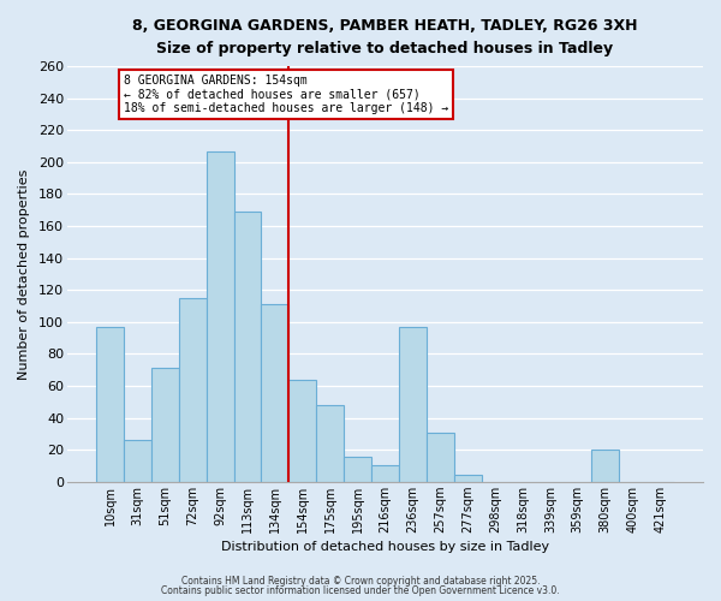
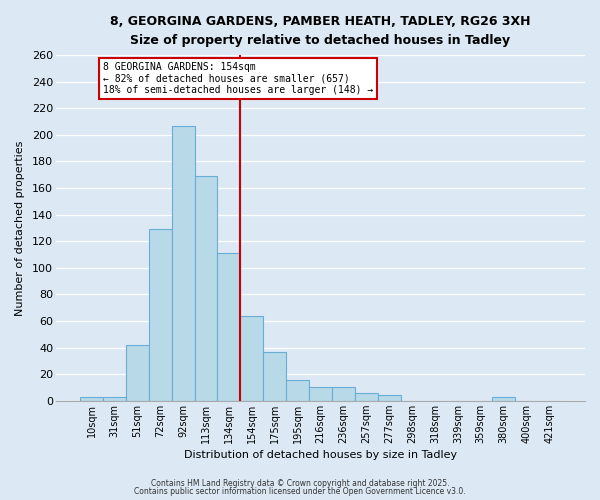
10sqm: 97 -> 3
31sqm: 26 -> 3
51sqm: 71 -> 42
72sqm: 115 -> 129
175sqm: 48 -> 37
236sqm: 97 -> 10
257sqm: 31 -> 6
380sqm: 20 -> 3
